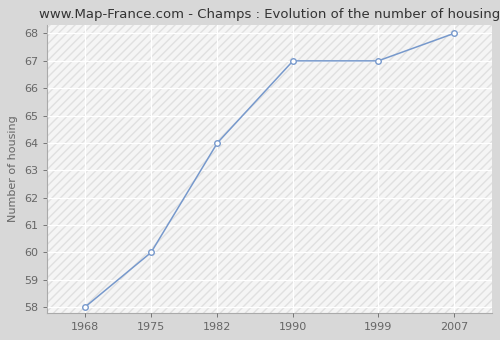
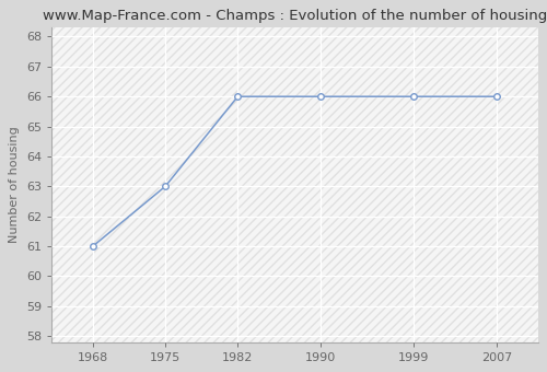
1968: 58 -> 61
1975: 60 -> 63
1982: 64 -> 66
1990: 67 -> 66
1999: 67 -> 66
2007: 68 -> 66
